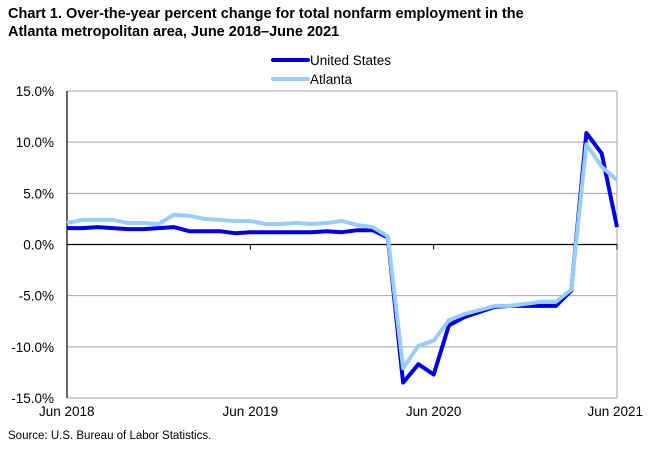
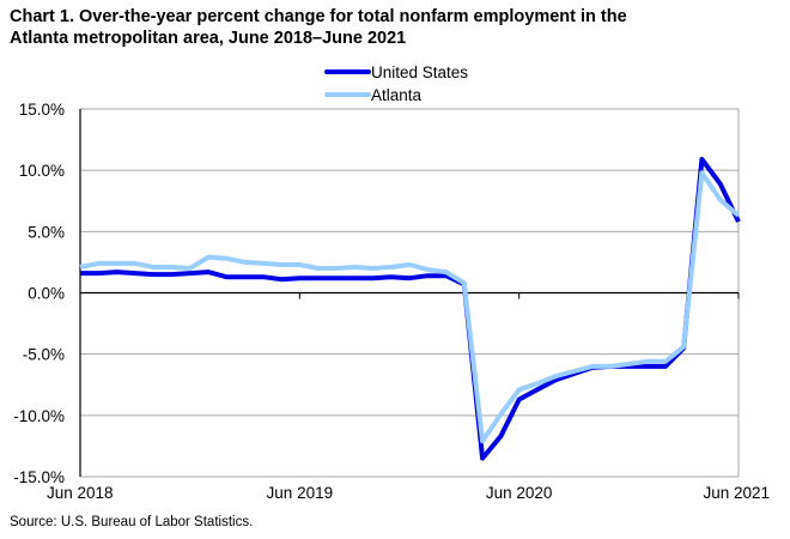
United States/Jun 2020: -12.7% -> -8.7%
Atlanta/Jun 2020: -9.4% -> -7.9%
United States/Jun 2021: 1.7% -> 5.8%
